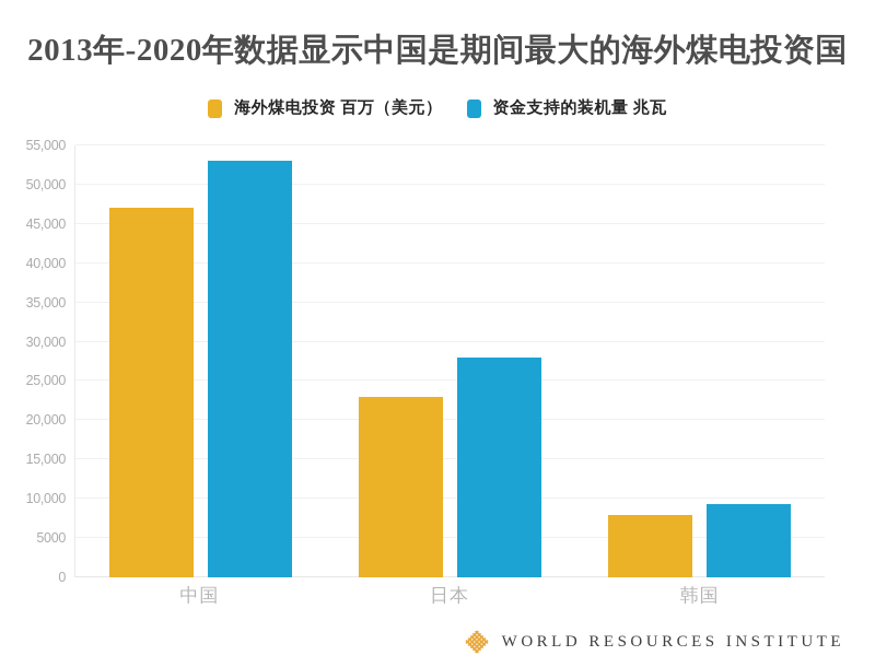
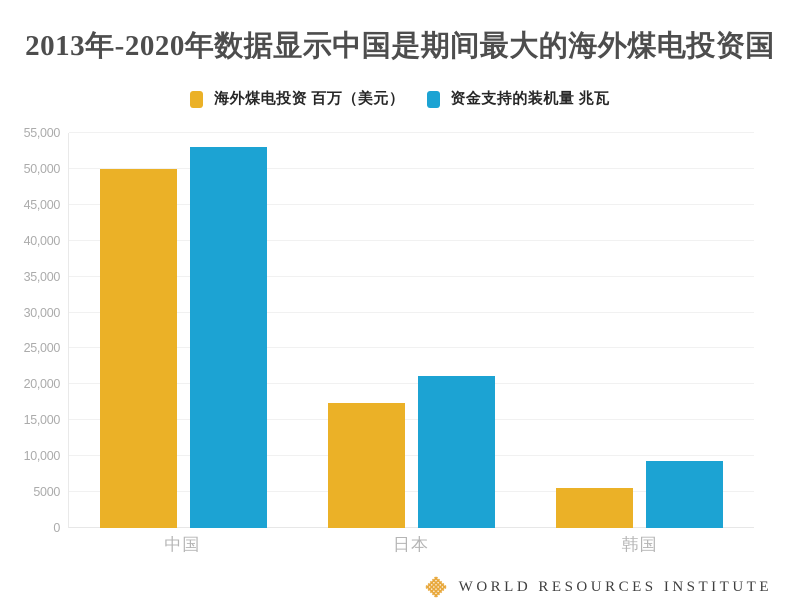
海外煤电投资 百万（美元）/中国: 47000 -> 50000
海外煤电投资 百万（美元）/日本: 23000 -> 17000
资金支持的装机量 兆瓦/日本: 28000 -> 21000
海外煤电投资 百万（美元）/韩国: 8000 -> 6000
